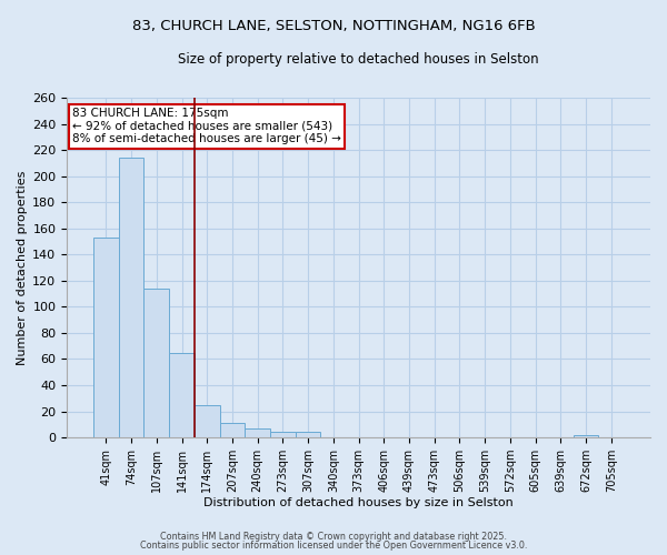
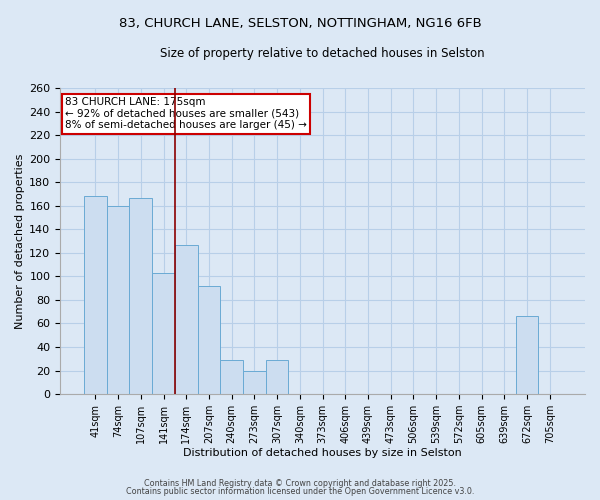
41sqm: 153 -> 168
74sqm: 214 -> 160
107sqm: 114 -> 167
141sqm: 65 -> 103
174sqm: 25 -> 127
207sqm: 11 -> 92
240sqm: 7 -> 29
273sqm: 4 -> 20
307sqm: 4 -> 29
672sqm: 2 -> 66
